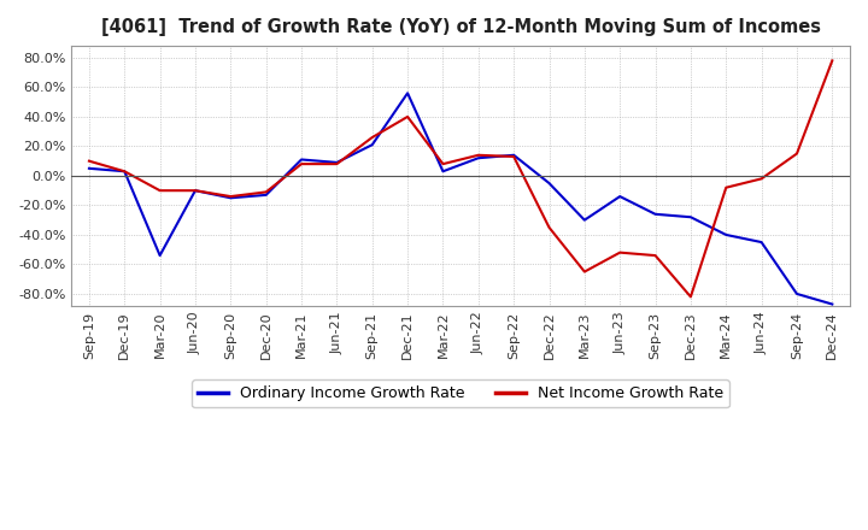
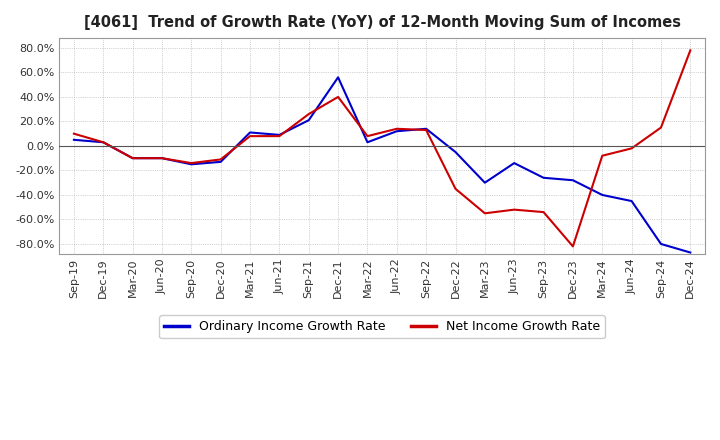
Ordinary Income Growth Rate/Mar-20: -54% -> -10%
Net Income Growth Rate/Mar-23: -65% -> -55%
